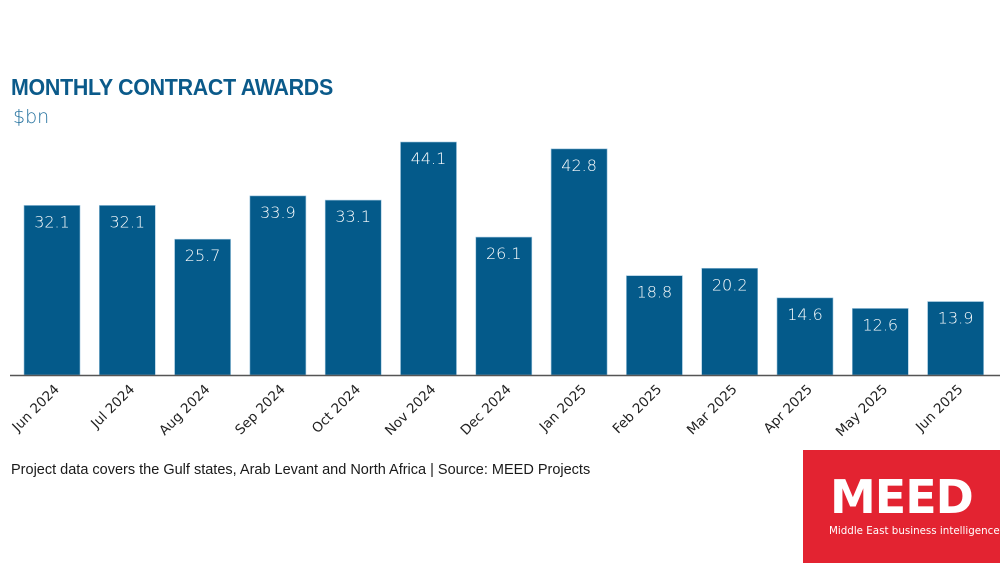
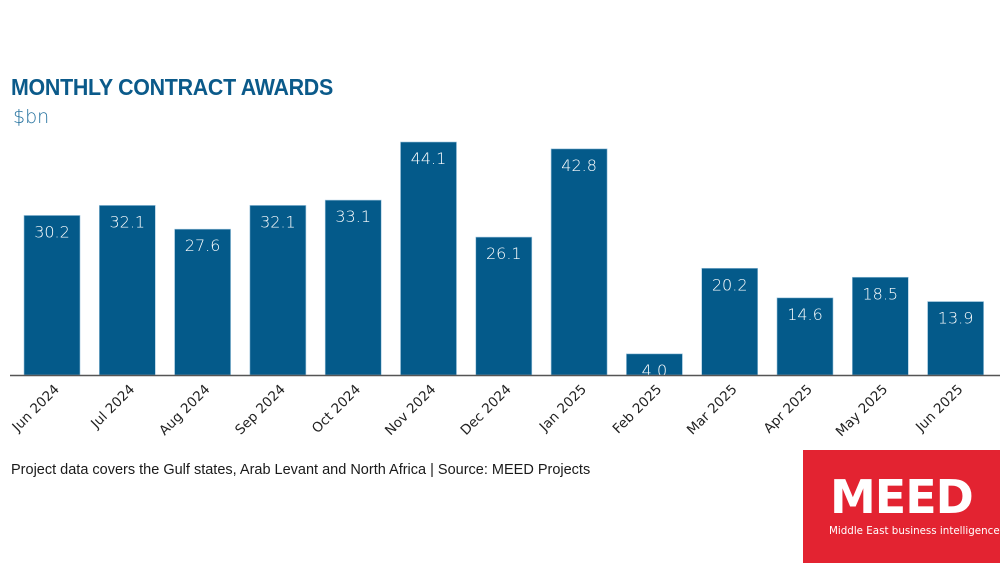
Jun 2024: 32.1 -> 30.2
Aug 2024: 25.7 -> 27.6
Sep 2024: 33.9 -> 32.1
Feb 2025: 18.8 -> 4.0
May 2025: 12.6 -> 18.5
